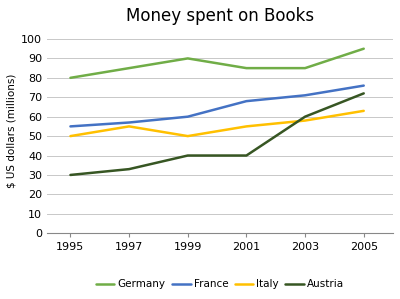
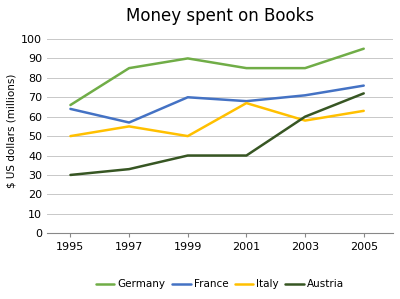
Germany/1995: 80 -> 66
France/1995: 55 -> 64
France/1999: 60 -> 70
Italy/2001: 55 -> 67
